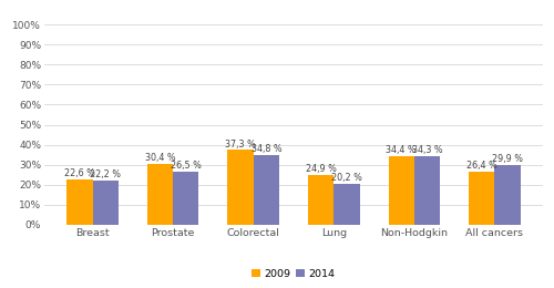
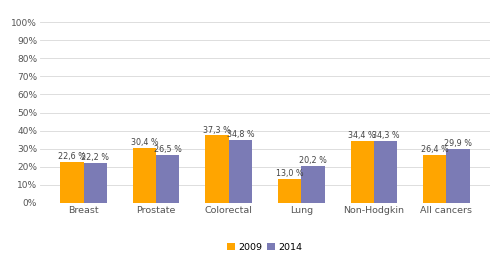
2009/Lung: 24,9 -> 13,0
